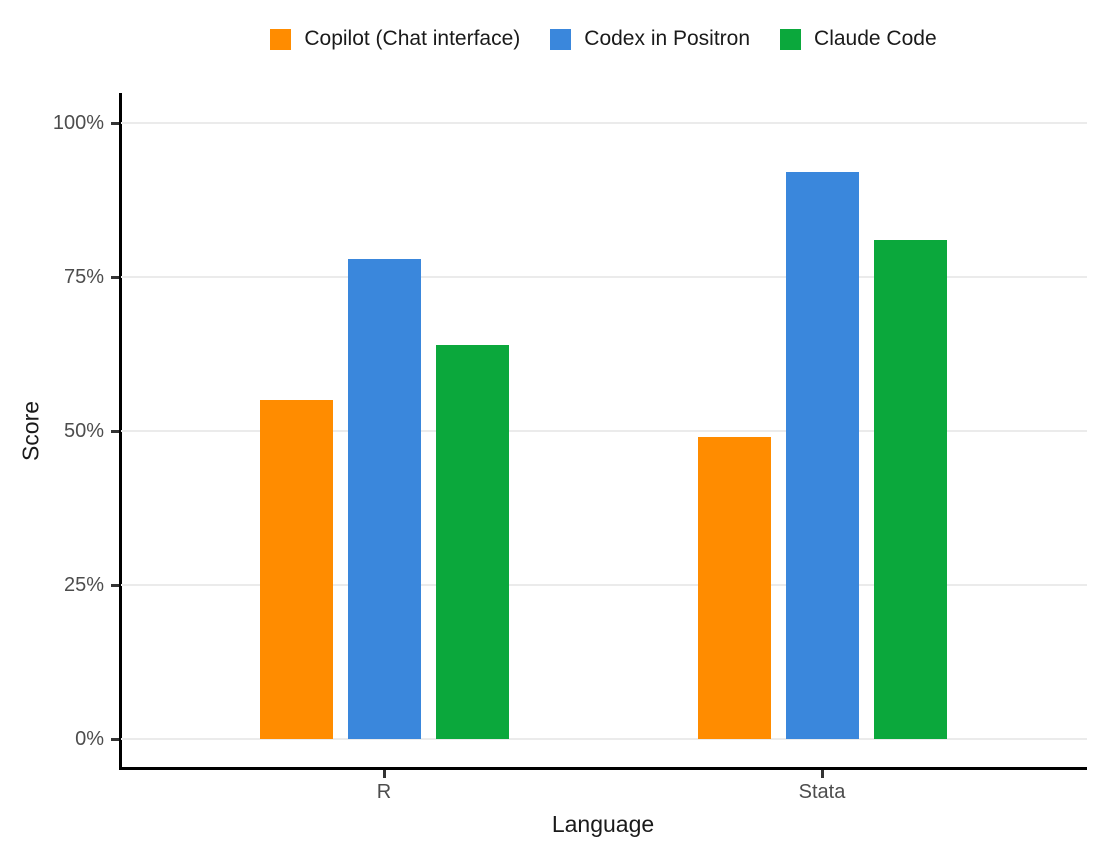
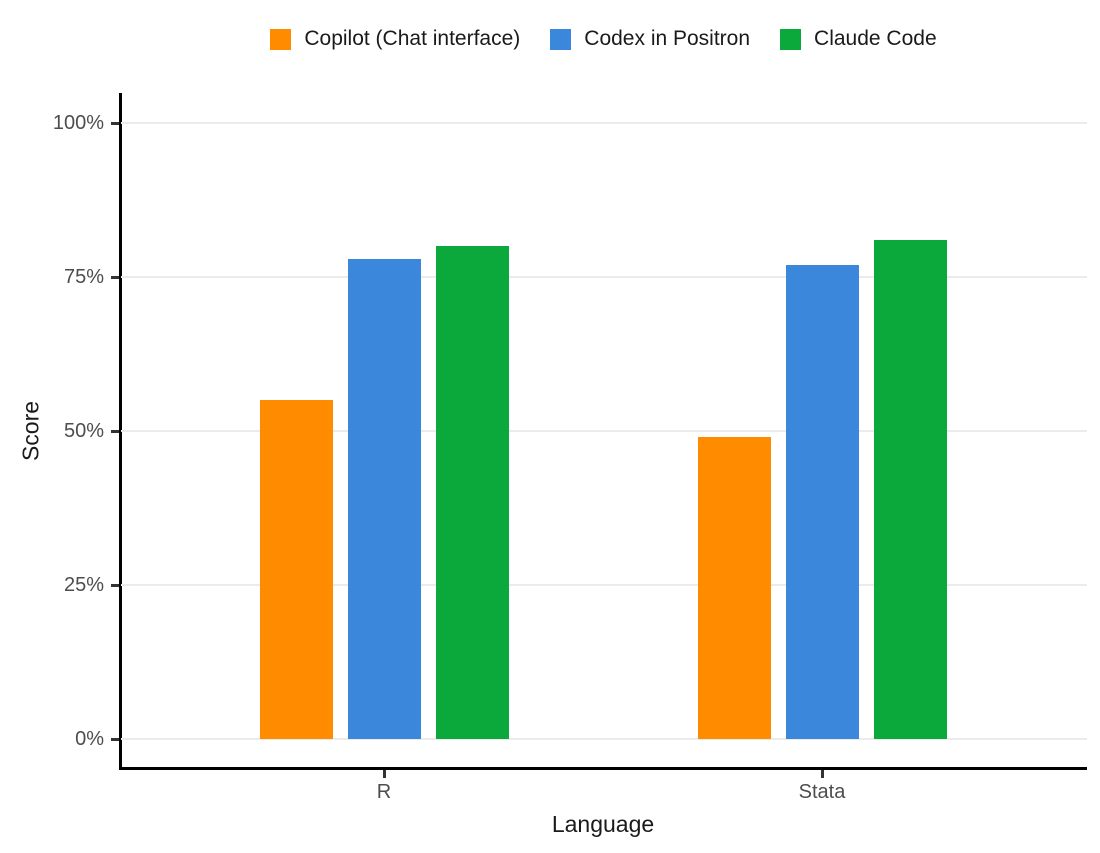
Claude Code/R: 64% -> 80%
Codex in Positron/Stata: 92% -> 77%
